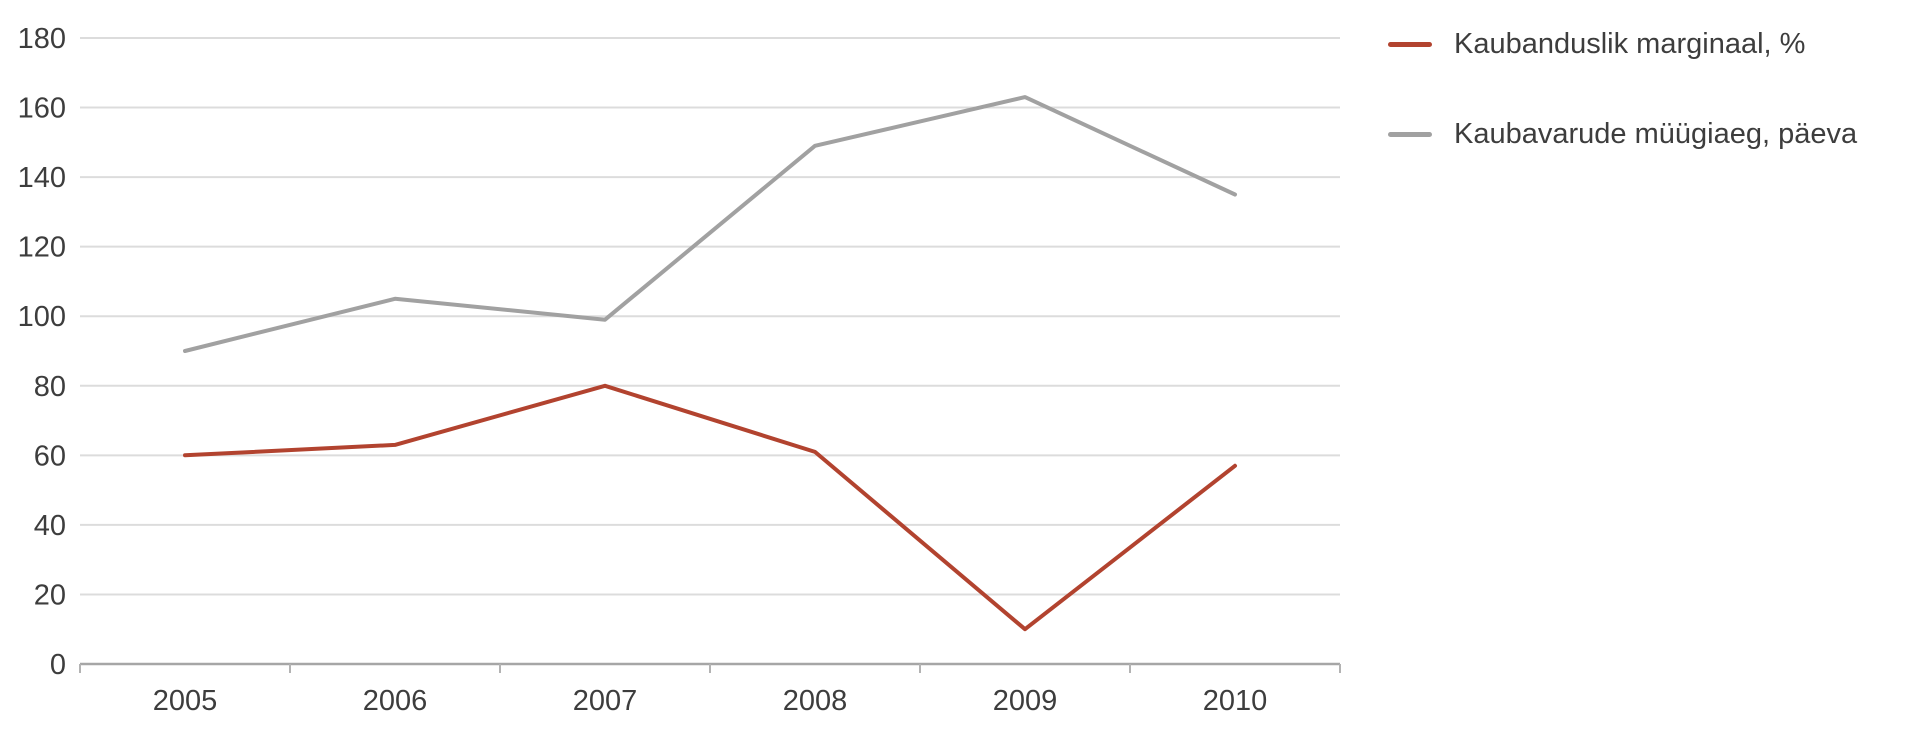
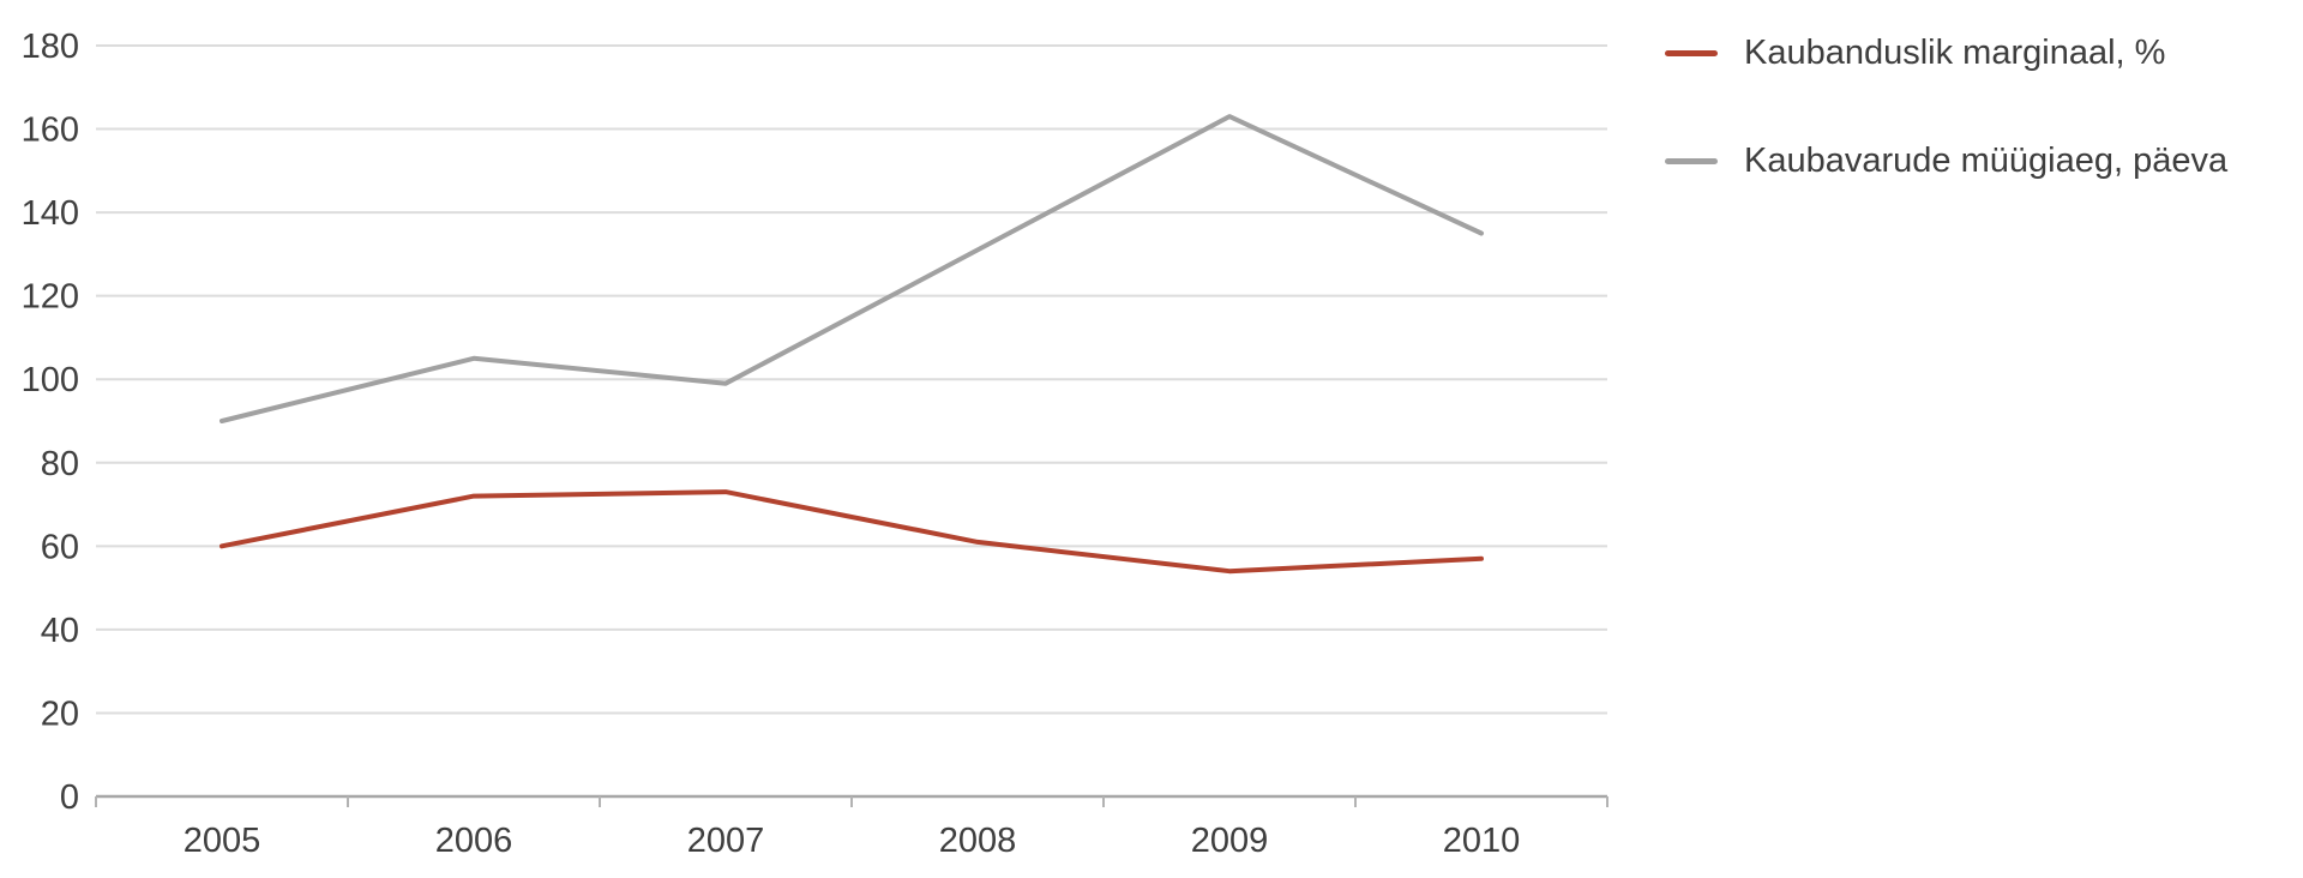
Kaubanduslik marginaal, %/2006: 63 -> 72
Kaubanduslik marginaal, %/2007: 80 -> 73
Kaubavarude müügiaeg, päeva/2008: 149 -> 131
Kaubanduslik marginaal, %/2009: 10 -> 54
